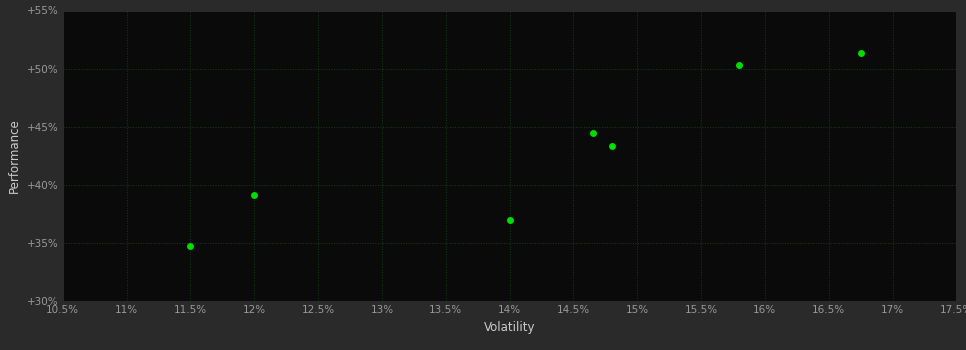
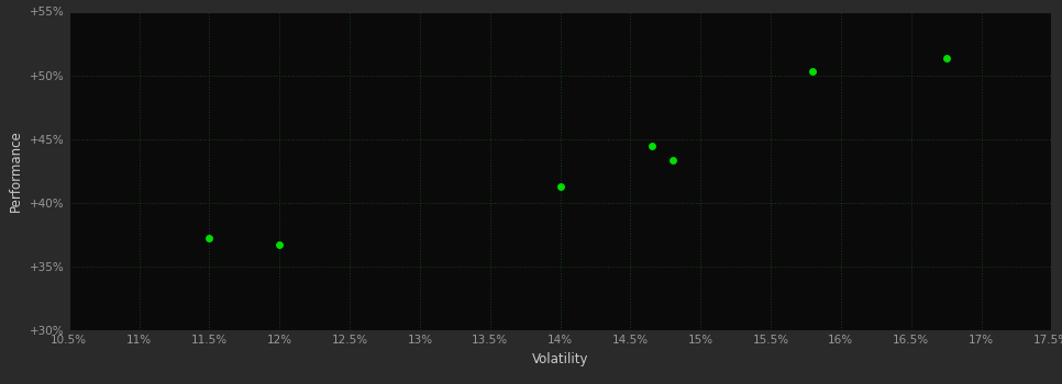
11.5%: 34.7% -> 37.2%
12%: 39.1% -> 36.7%
14%: 37.0% -> 41.3%
